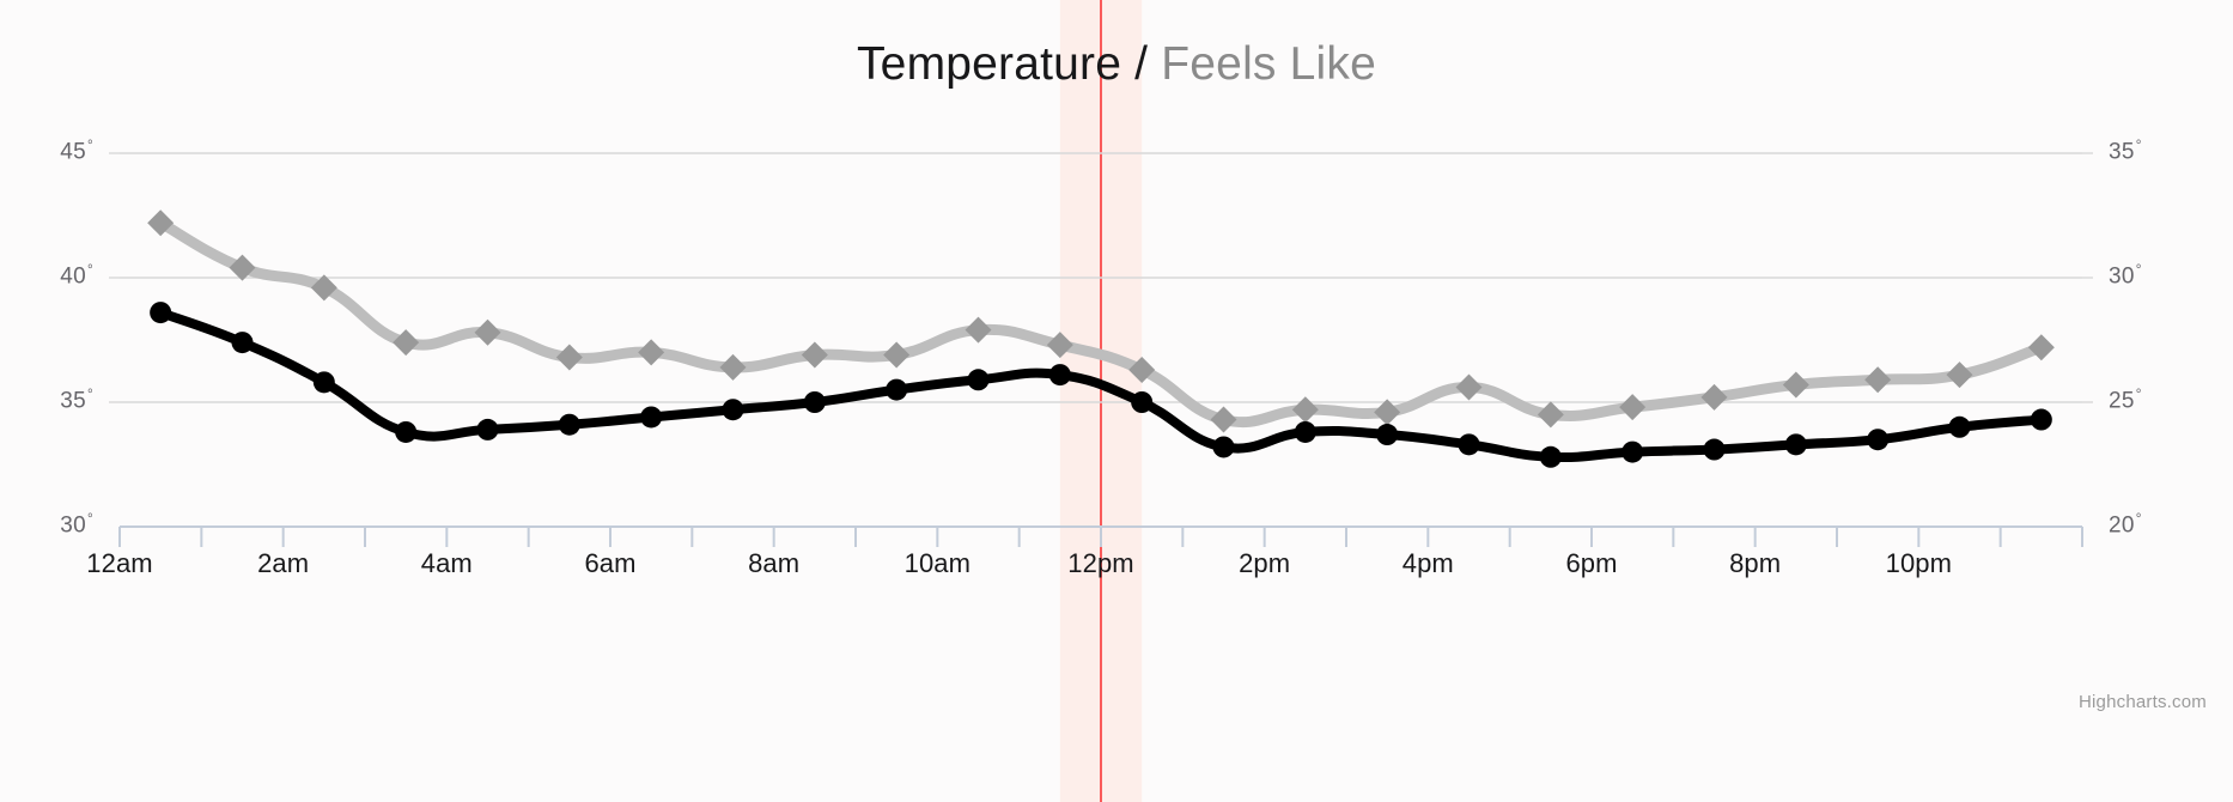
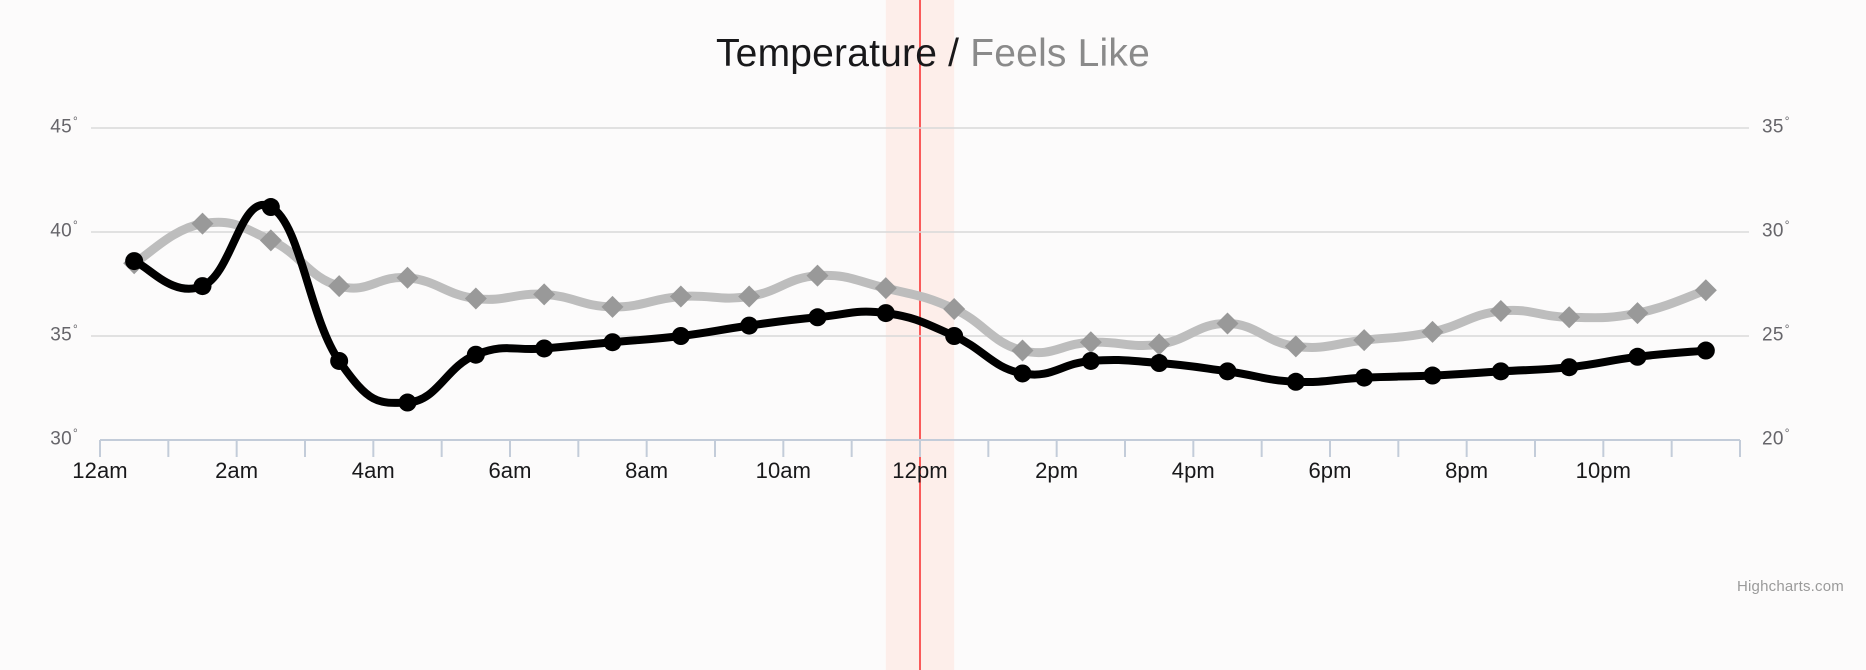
Feels Like/12am: 42.2 -> 38.5
Temperature/2am: 35.8 -> 41.2
Temperature/4am: 33.9 -> 31.8
Feels Like/8pm: 35.7 -> 36.2
